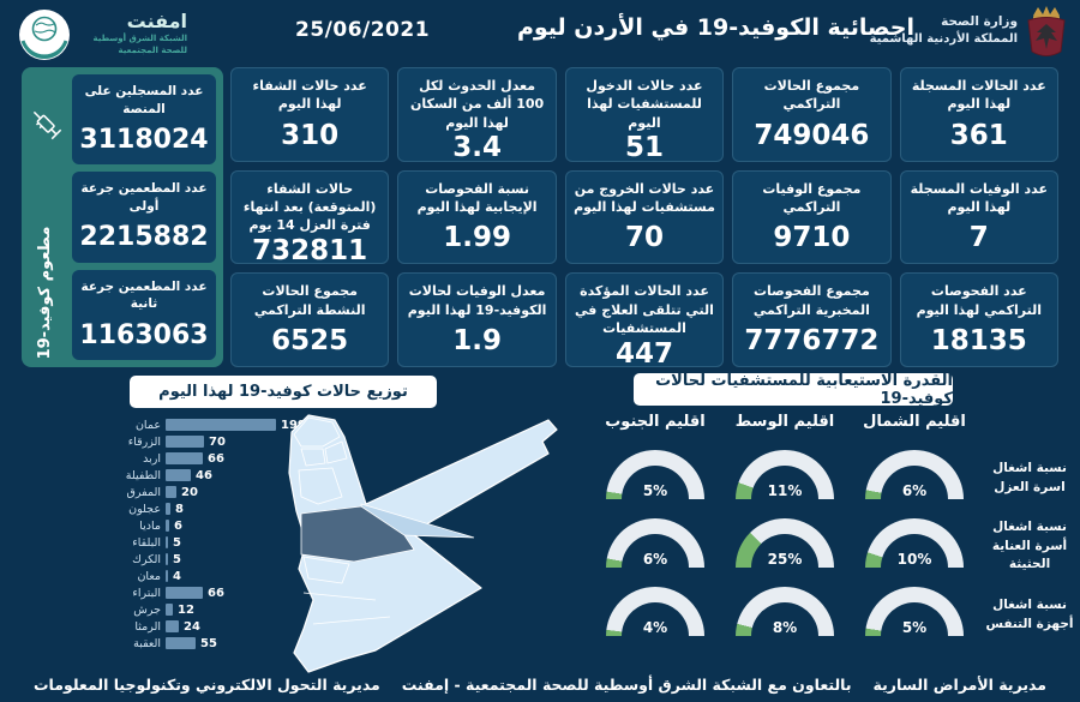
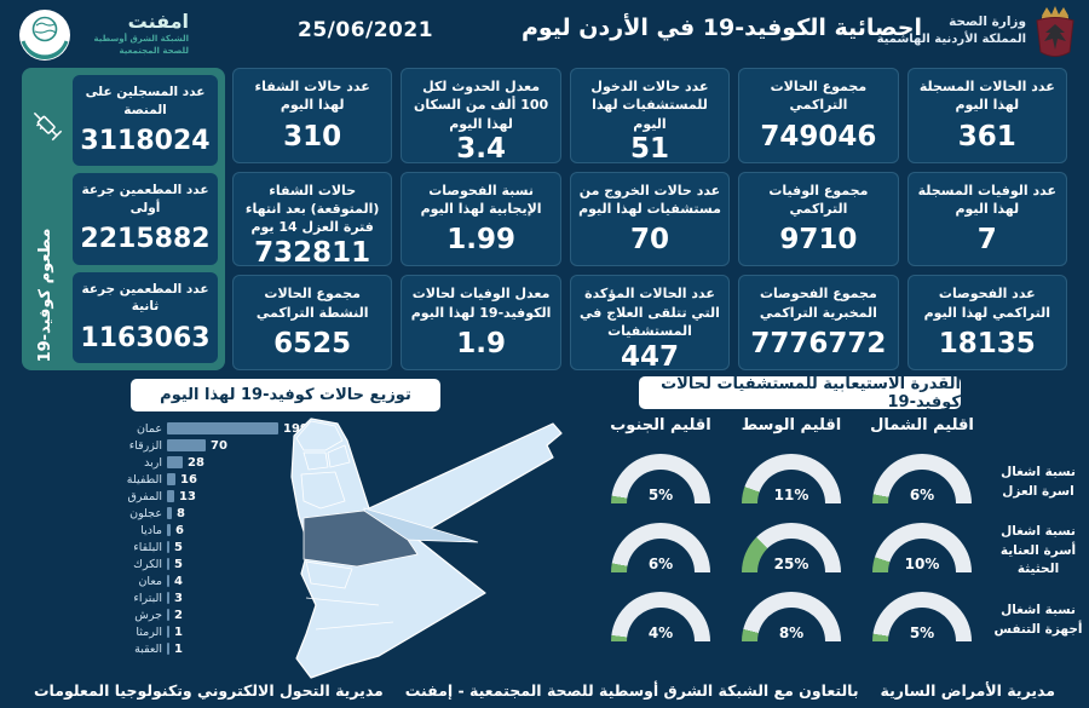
توزيع حالات كوفيد-19 لهذا اليوم/اربد: 66 -> 28
توزيع حالات كوفيد-19 لهذا اليوم/الطفيلة: 46 -> 16
توزيع حالات كوفيد-19 لهذا اليوم/المفرق: 20 -> 13
توزيع حالات كوفيد-19 لهذا اليوم/البتراء: 66 -> 3
توزيع حالات كوفيد-19 لهذا اليوم/جرش: 12 -> 2
توزيع حالات كوفيد-19 لهذا اليوم/الرمثا: 24 -> 1
توزيع حالات كوفيد-19 لهذا اليوم/العقبة: 55 -> 1
